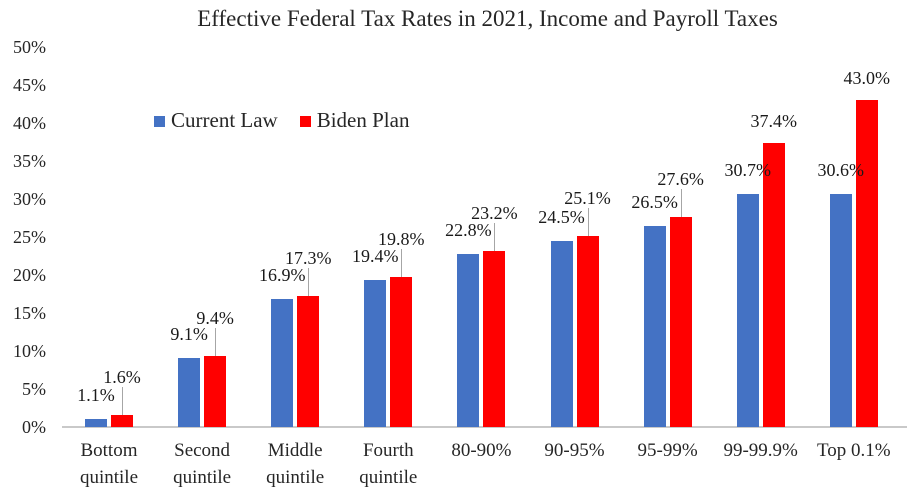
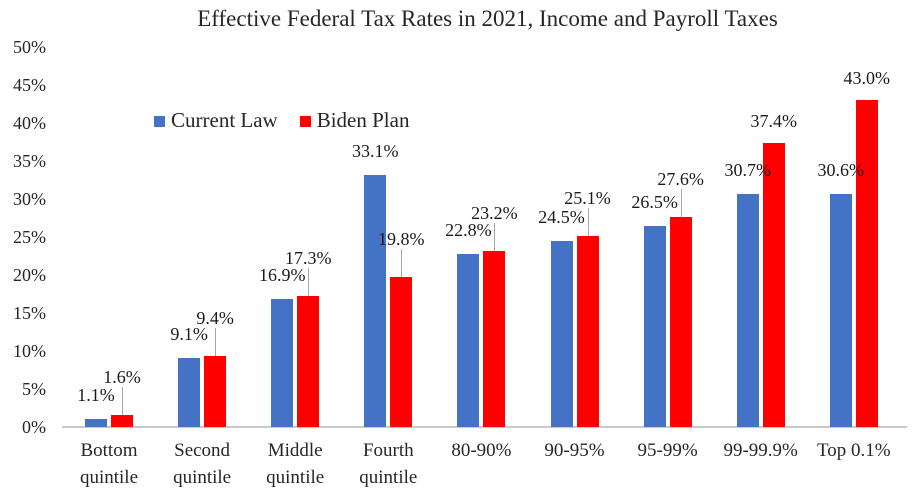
Current Law/Fourth quintile: 19.4% -> 33.1%
